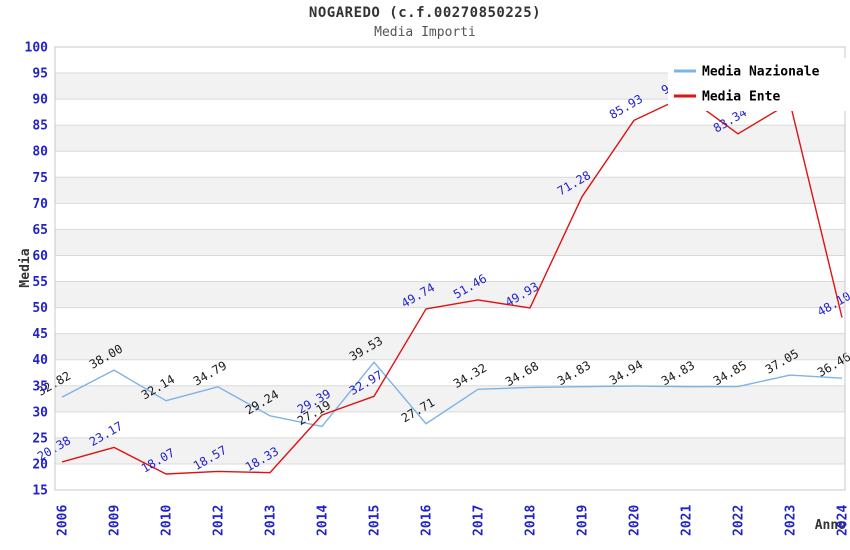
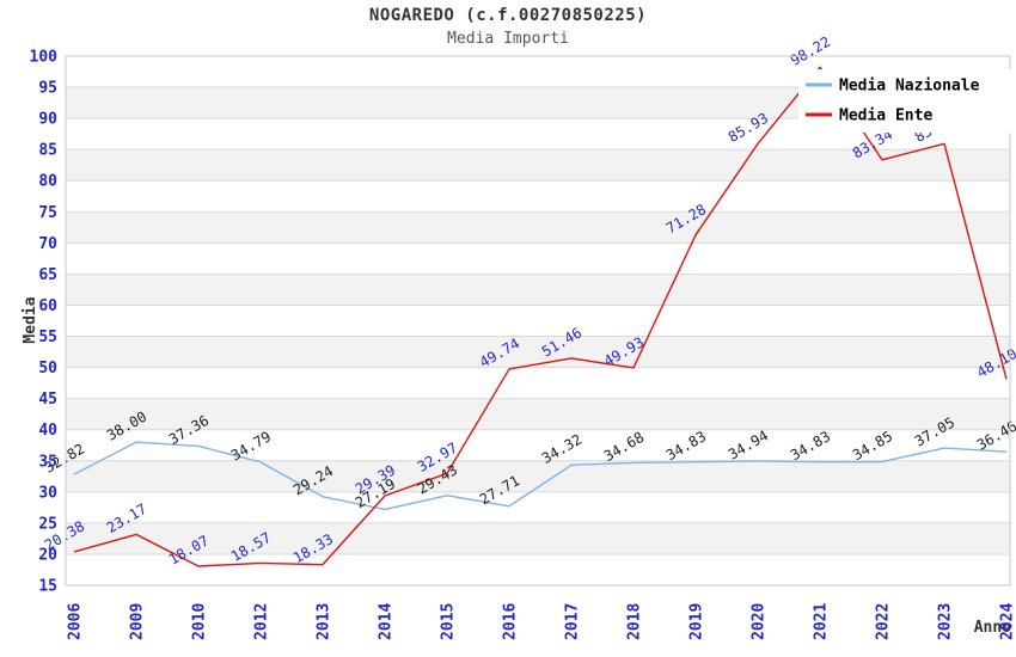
Media Nazionale/2010: 32.14 -> 37.36
Media Nazionale/2015: 39.53 -> 29.43
Media Ente/2021: 90.62 -> 98.22
Media Ente/2023: 89.31 -> 85.94
